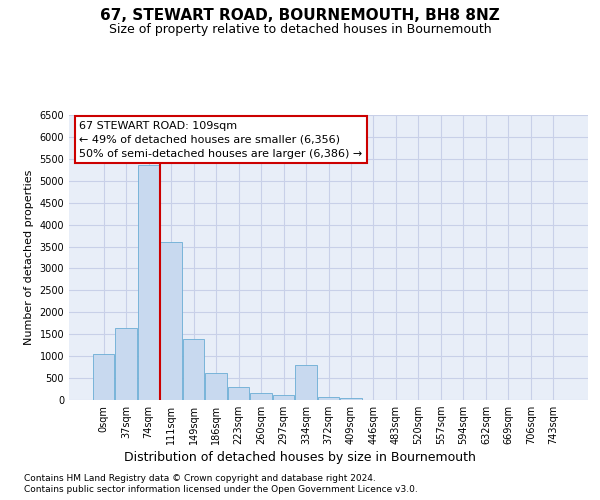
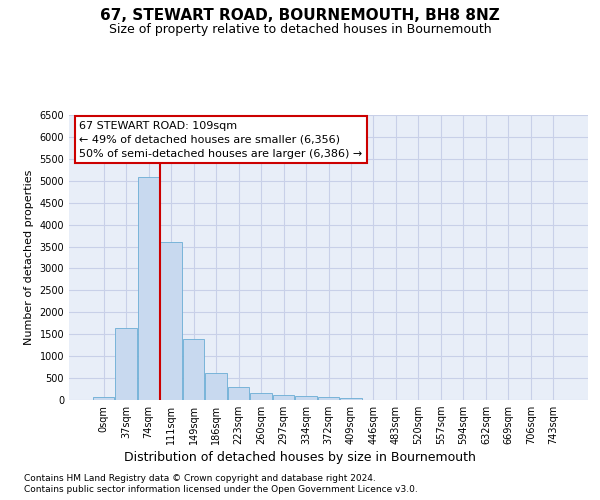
0sqm: 1050 -> 80
74sqm: 5350 -> 5080
334sqm: 800 -> 80
